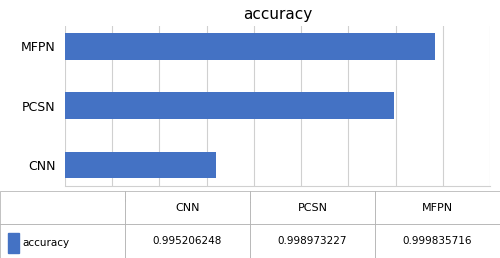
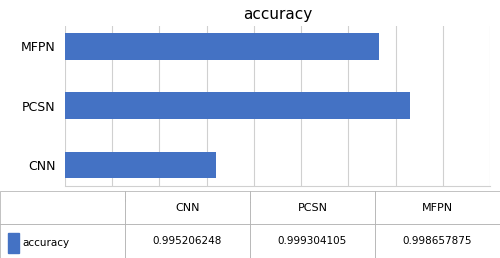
MFPN: 0.999835716 -> 0.998657875
PCSN: 0.998973227 -> 0.999304105
